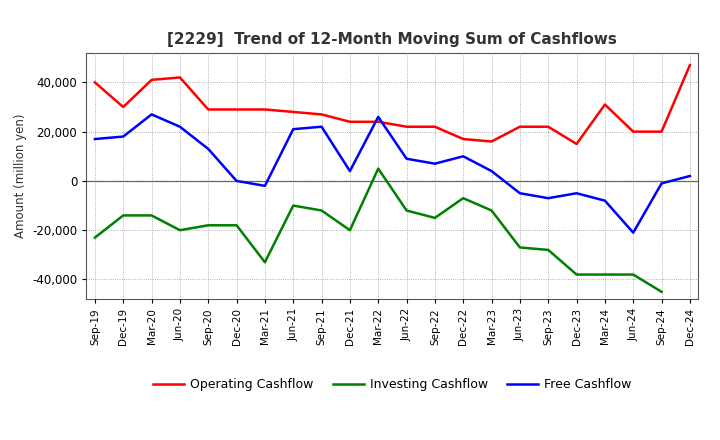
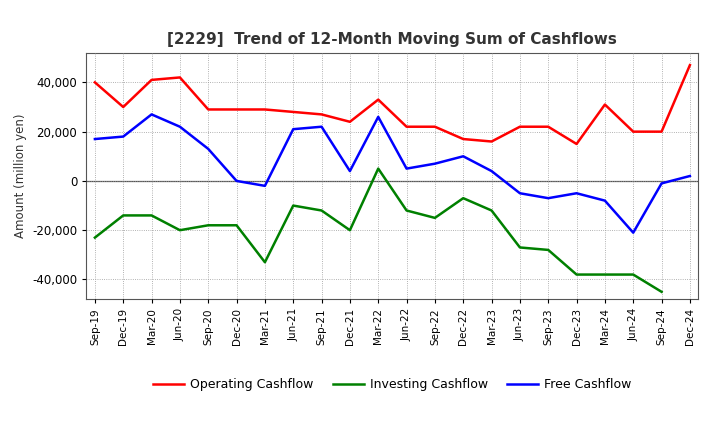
Operating Cashflow/Mar-22: 24,000 -> 33,000
Free Cashflow/Jun-22: 9,000 -> 5,000
